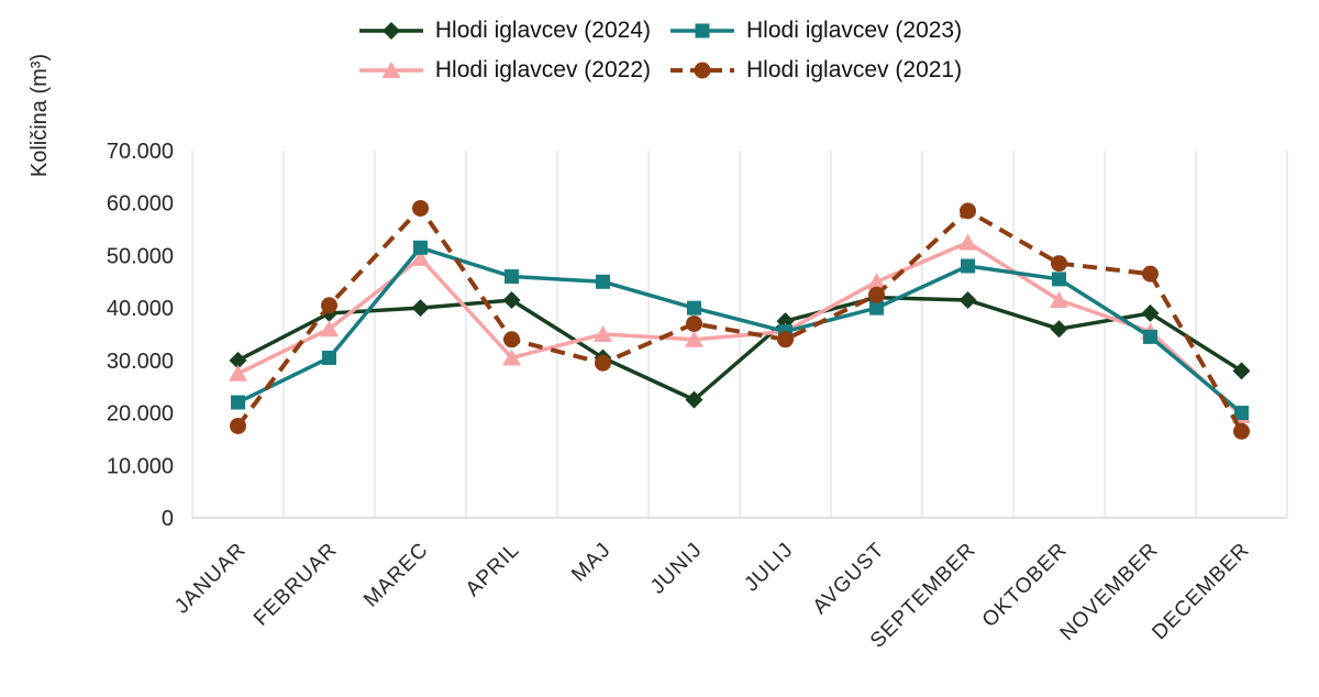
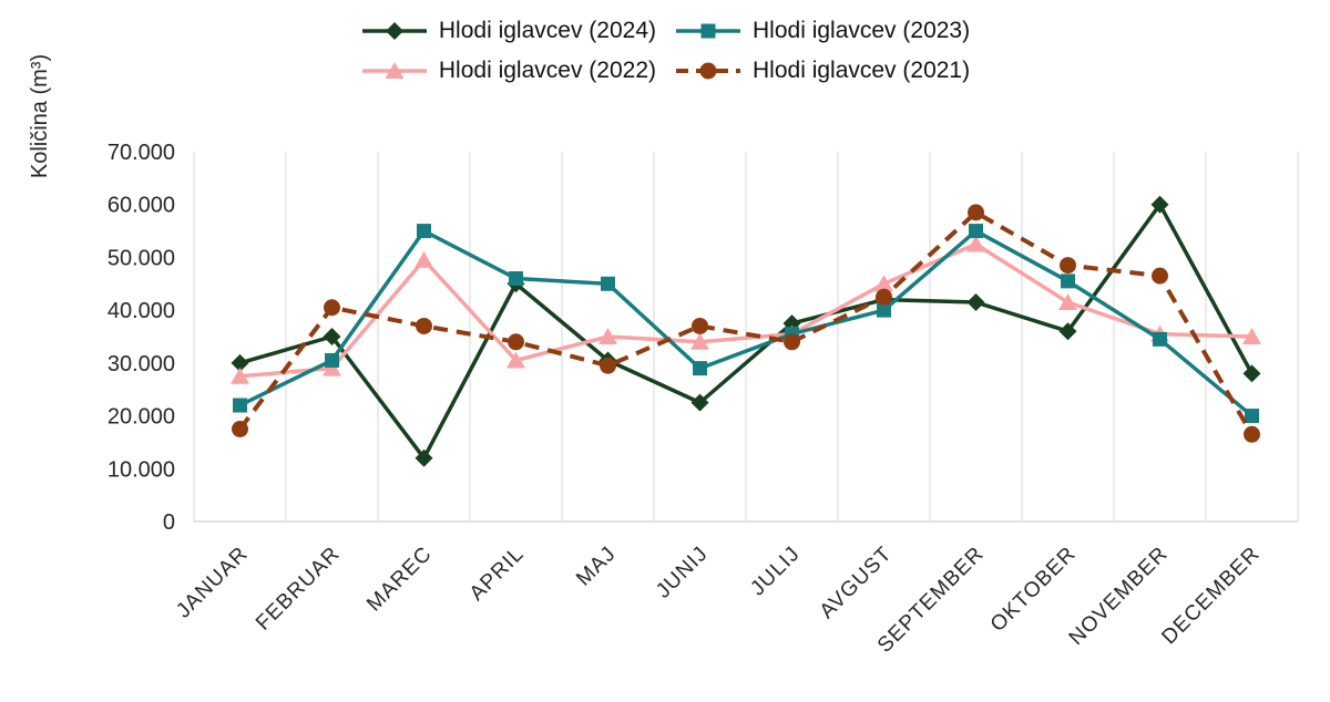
Hlodi iglavcev (2024)/FEBRUAR: 39000 -> 35000
Hlodi iglavcev (2022)/FEBRUAR: 36000 -> 29000
Hlodi iglavcev (2024)/MAREC: 40000 -> 12000
Hlodi iglavcev (2023)/MAREC: 52000 -> 55000
Hlodi iglavcev (2021)/MAREC: 59000 -> 37000
Hlodi iglavcev (2024)/APRIL: 42000 -> 45000
Hlodi iglavcev (2023)/JUNIJ: 40000 -> 29000
Hlodi iglavcev (2023)/SEPTEMBER: 48000 -> 55000
Hlodi iglavcev (2024)/NOVEMBER: 39000 -> 60000
Hlodi iglavcev (2022)/DECEMBER: 20000 -> 35000
